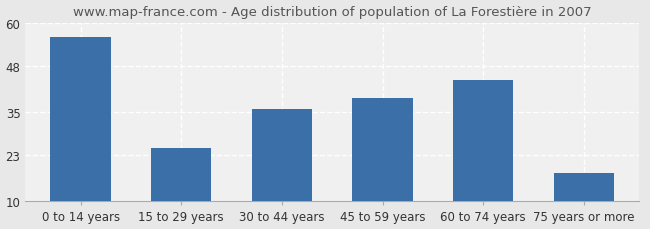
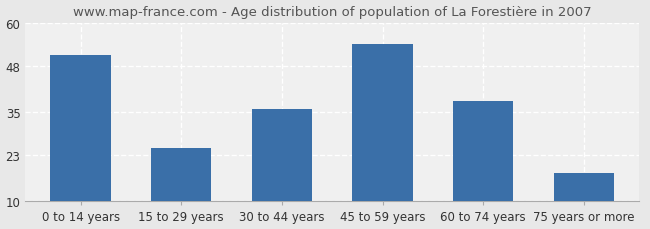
0 to 14 years: 56 -> 51
45 to 59 years: 39 -> 54
60 to 74 years: 44 -> 38
